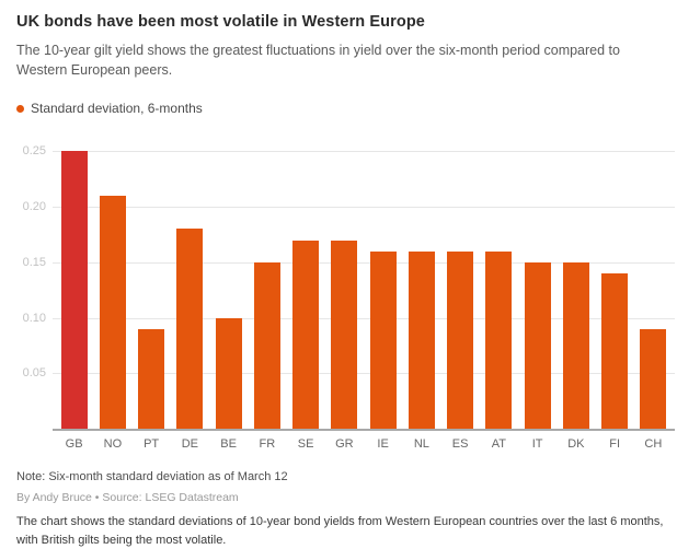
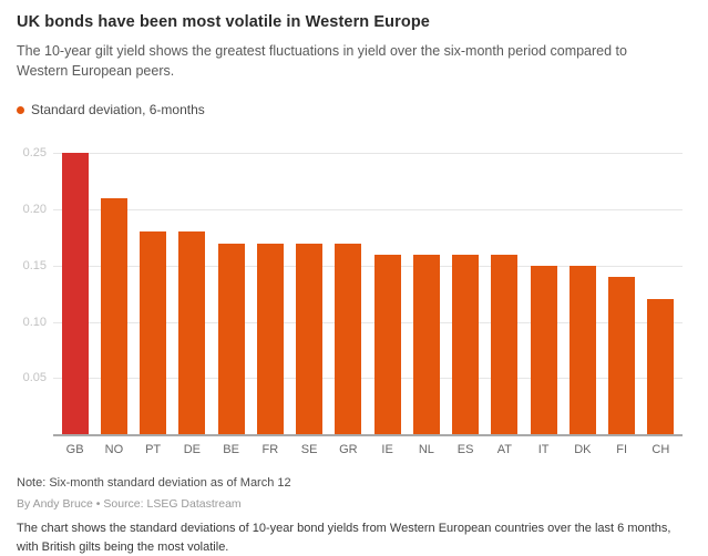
PT: 0.09 -> 0.18
BE: 0.10 -> 0.17
FR: 0.15 -> 0.17
CH: 0.09 -> 0.12
